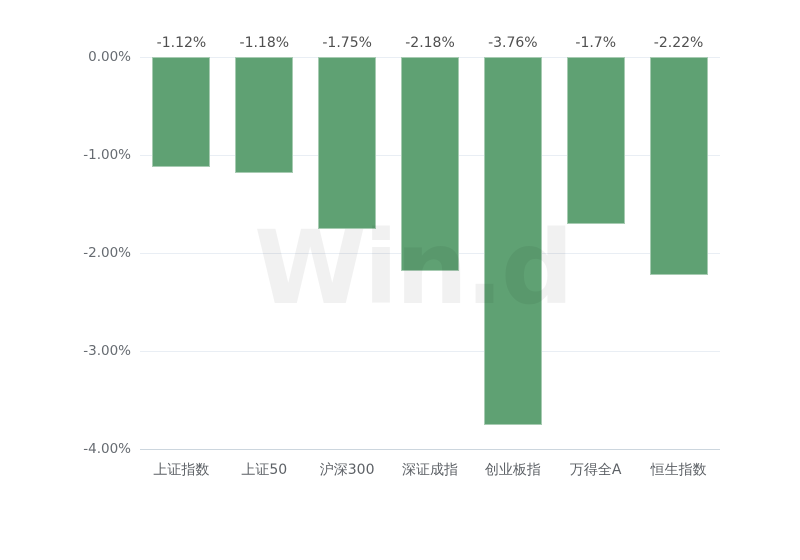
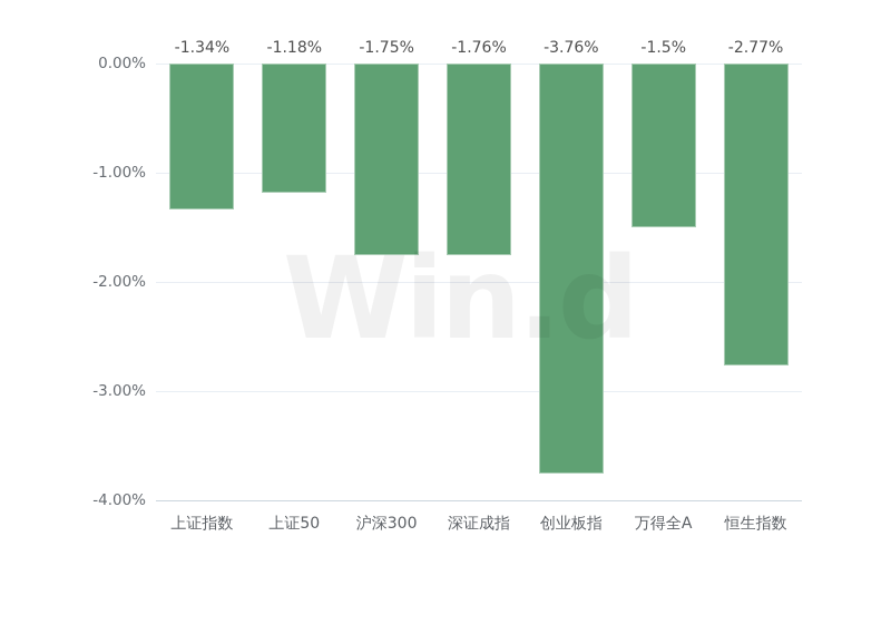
上证指数: -1.12% -> -1.34%
深证成指: -2.18% -> -1.76%
万得全A: -1.7% -> -1.5%
恒生指数: -2.22% -> -2.77%
